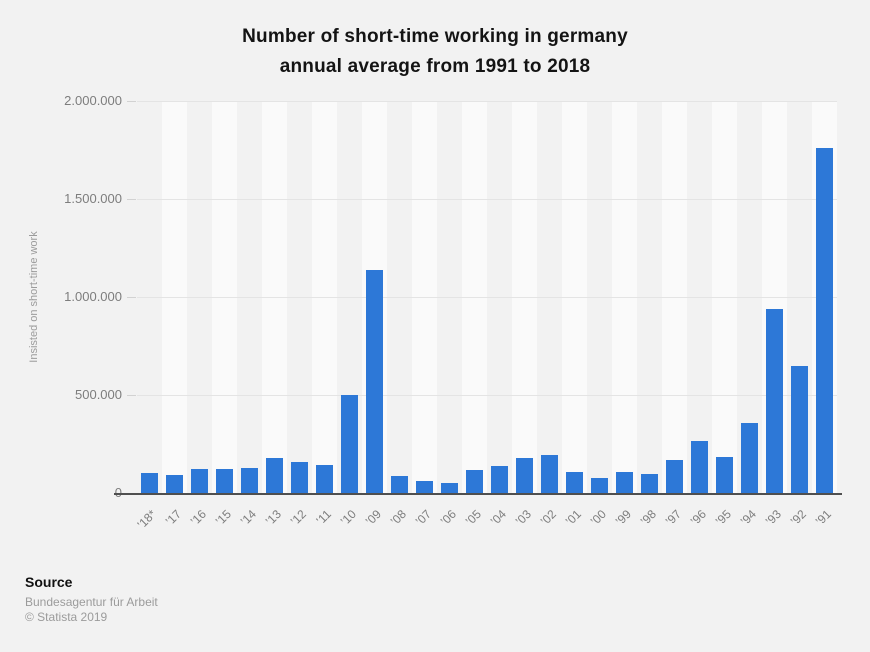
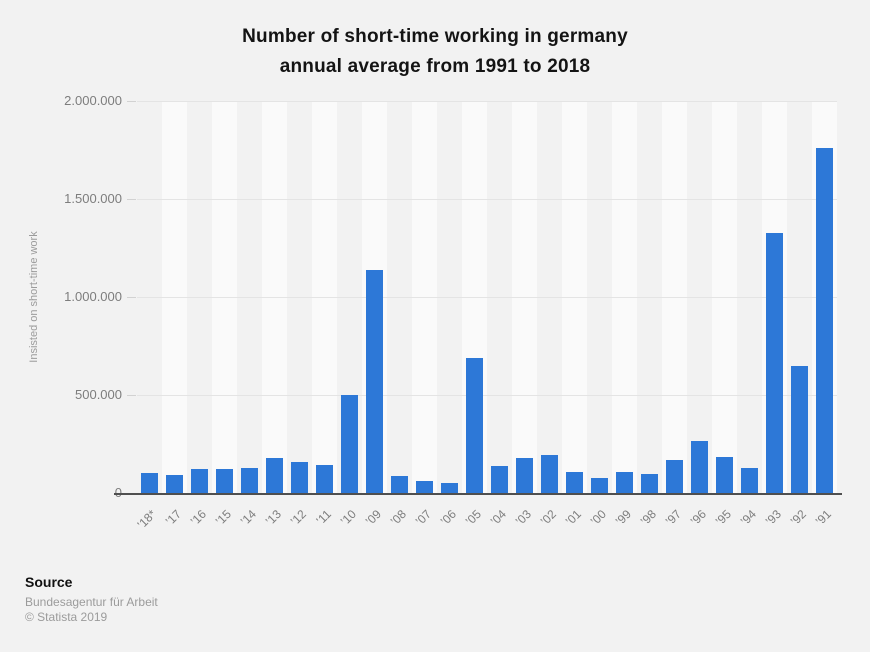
’05: 120000 -> 690000
’94: 360000 -> 130000
’93: 940000 -> 1330000
